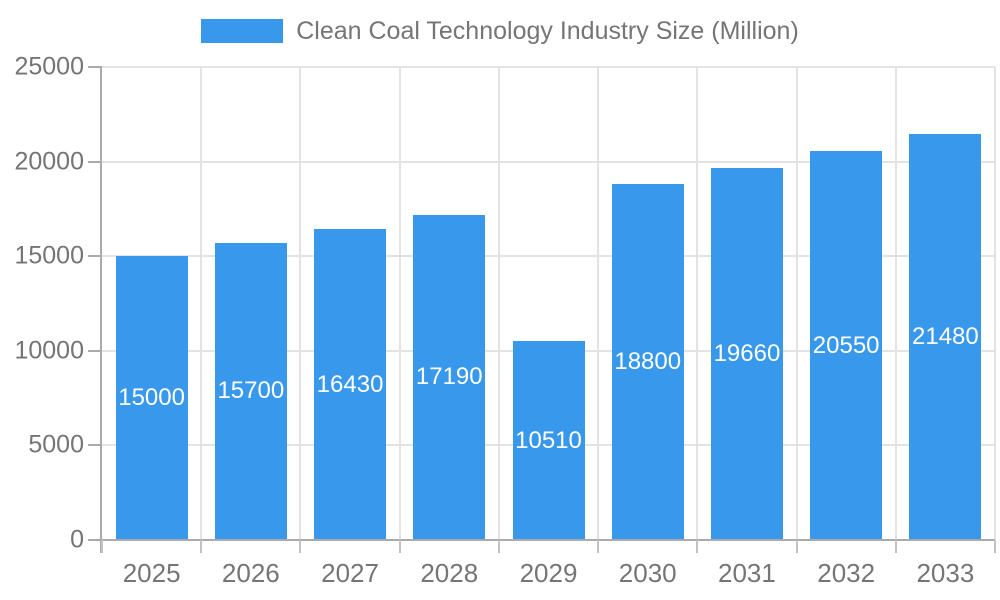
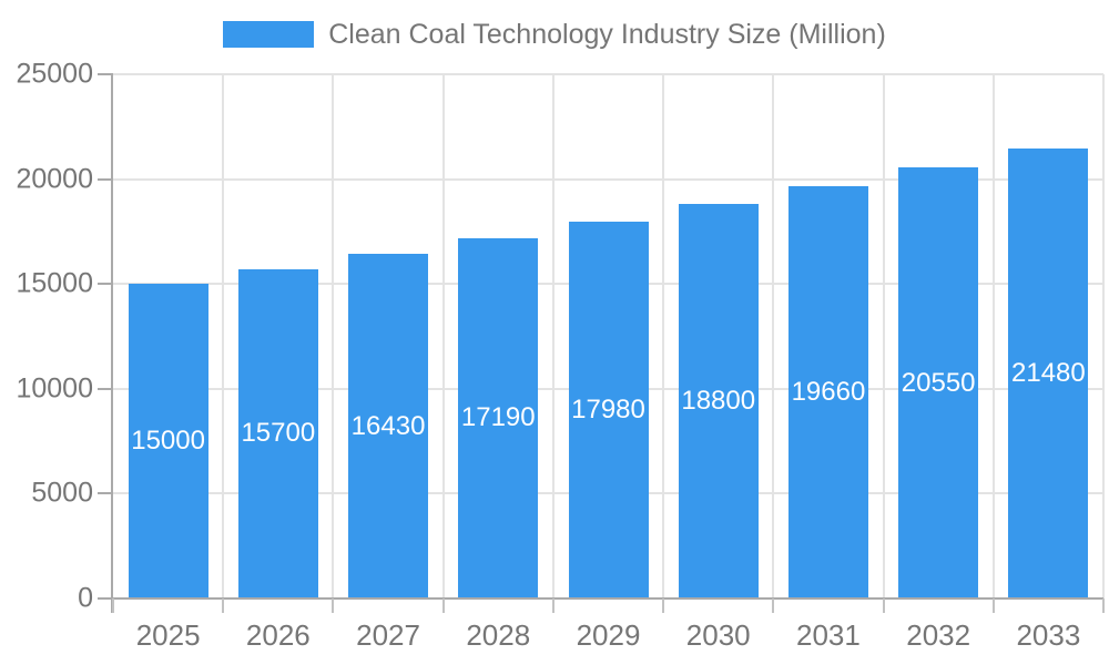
2029: 10510 -> 17980
